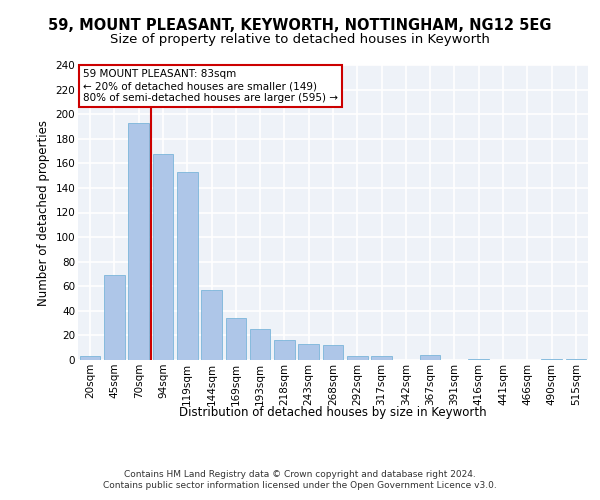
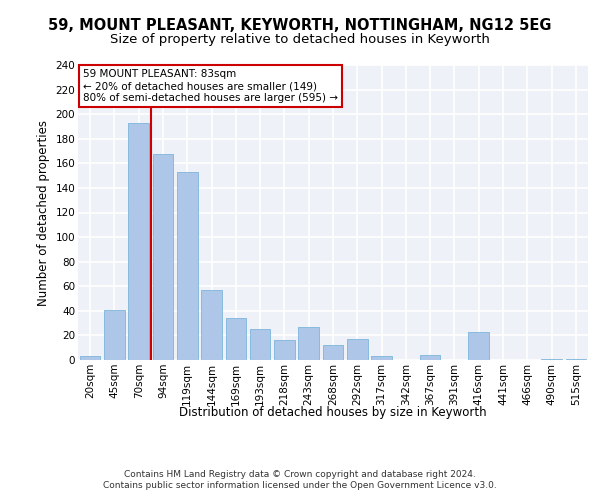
45sqm: 69 -> 41
243sqm: 13 -> 27
292sqm: 3 -> 17
416sqm: 1 -> 23
